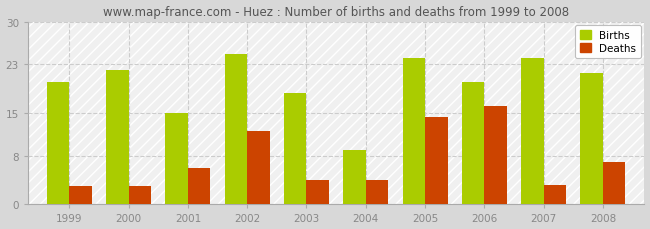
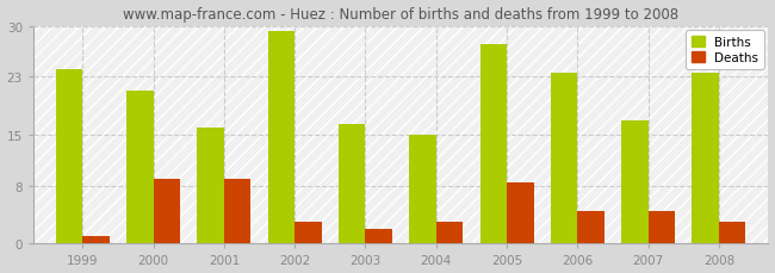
Births/1999: 20.0 -> 24.0
Deaths/1999: 3.0 -> 1.0
Births/2000: 22.0 -> 21.0
Deaths/2000: 3.0 -> 9.0
Births/2001: 15.0 -> 16.0
Deaths/2001: 6.0 -> 9.0
Births/2002: 24.6 -> 29.3
Deaths/2002: 12.0 -> 3.0
Births/2003: 18.2 -> 16.5
Deaths/2003: 4.0 -> 2.0
Births/2004: 9.0 -> 15.0
Deaths/2004: 4.0 -> 3.0
Births/2005: 24.0 -> 27.5
Deaths/2005: 14.4 -> 8.5
Births/2006: 20.0 -> 23.5
Deaths/2006: 16.2 -> 4.5
Births/2007: 24.0 -> 17.0
Deaths/2007: 3.2 -> 4.5
Births/2008: 21.6 -> 23.5
Deaths/2008: 7.0 -> 3.0
